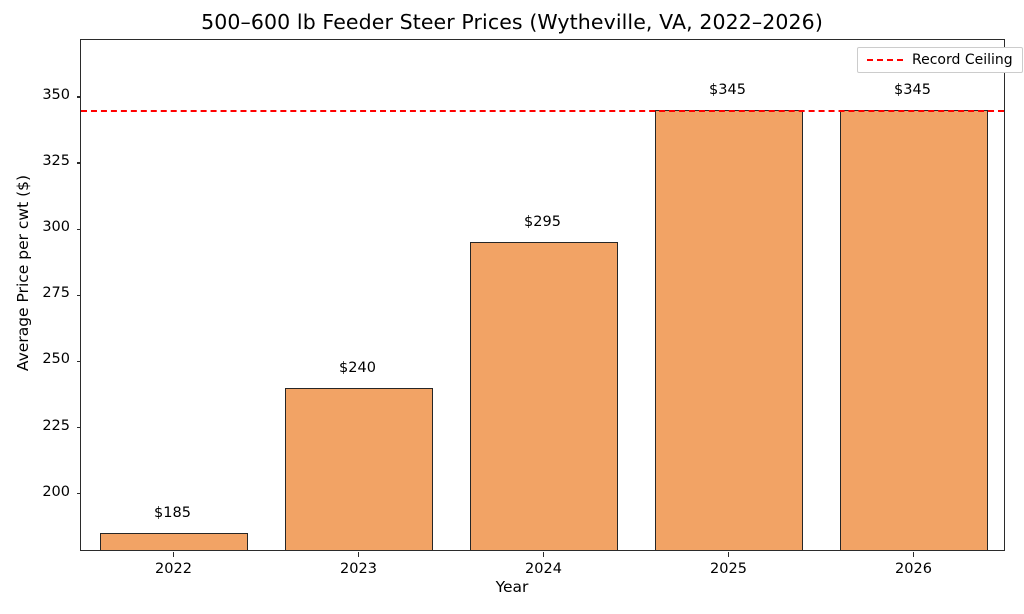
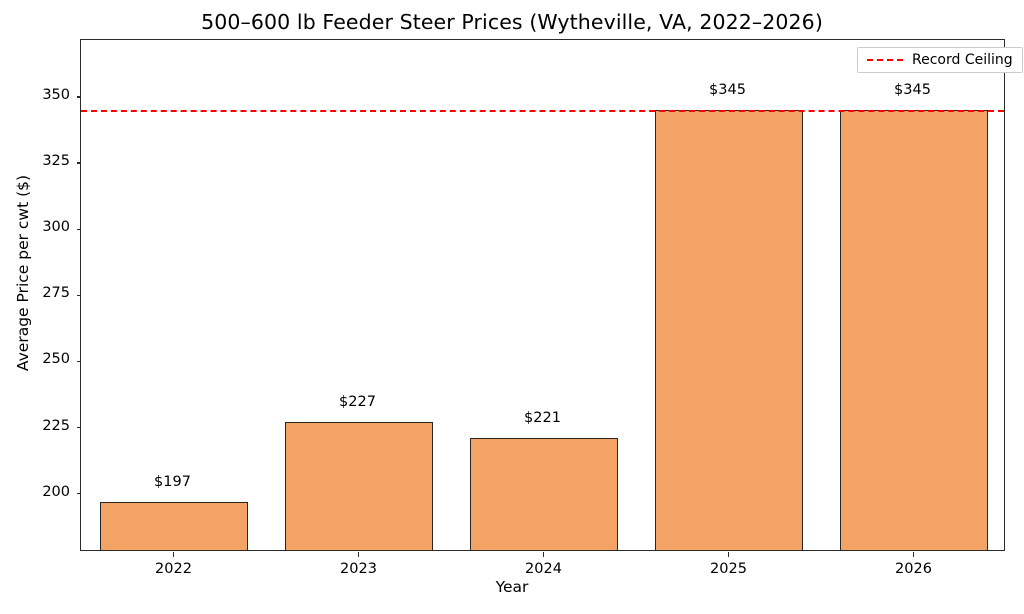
2022: $185 -> $197
2023: $240 -> $227
2024: $295 -> $221
